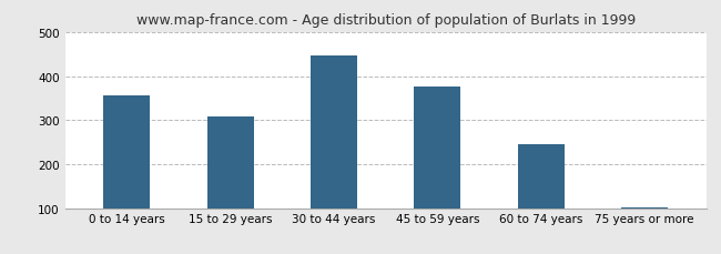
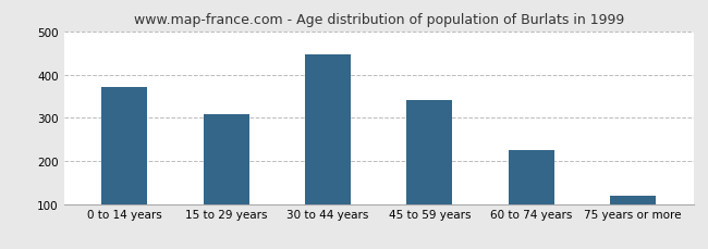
0 to 14 years: 355 -> 370
45 to 59 years: 375 -> 340
60 to 74 years: 244 -> 225
75 years or more: 102 -> 120
